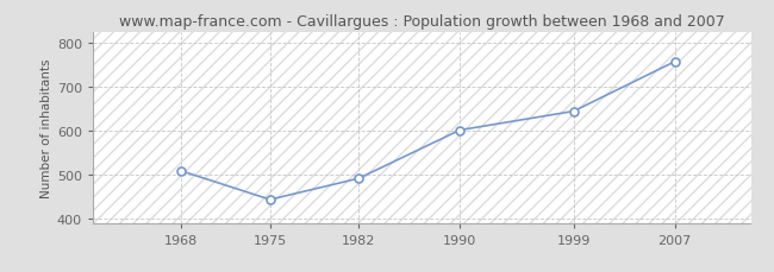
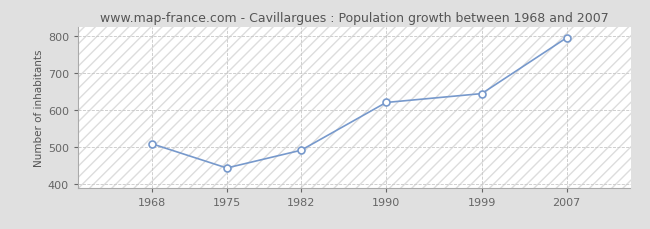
1990: 601 -> 620
2007: 757 -> 795
